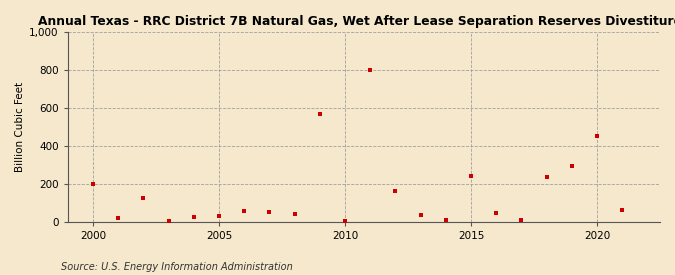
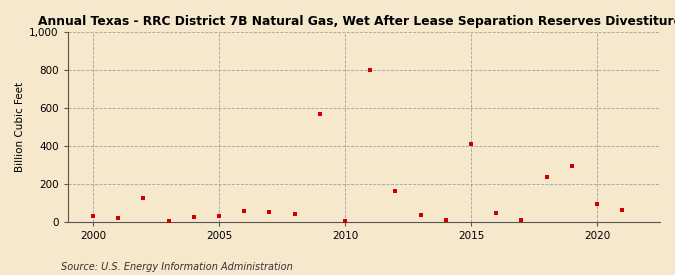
2000: 200 -> 30
2015: 240 -> 410
2020: 450 -> 100
